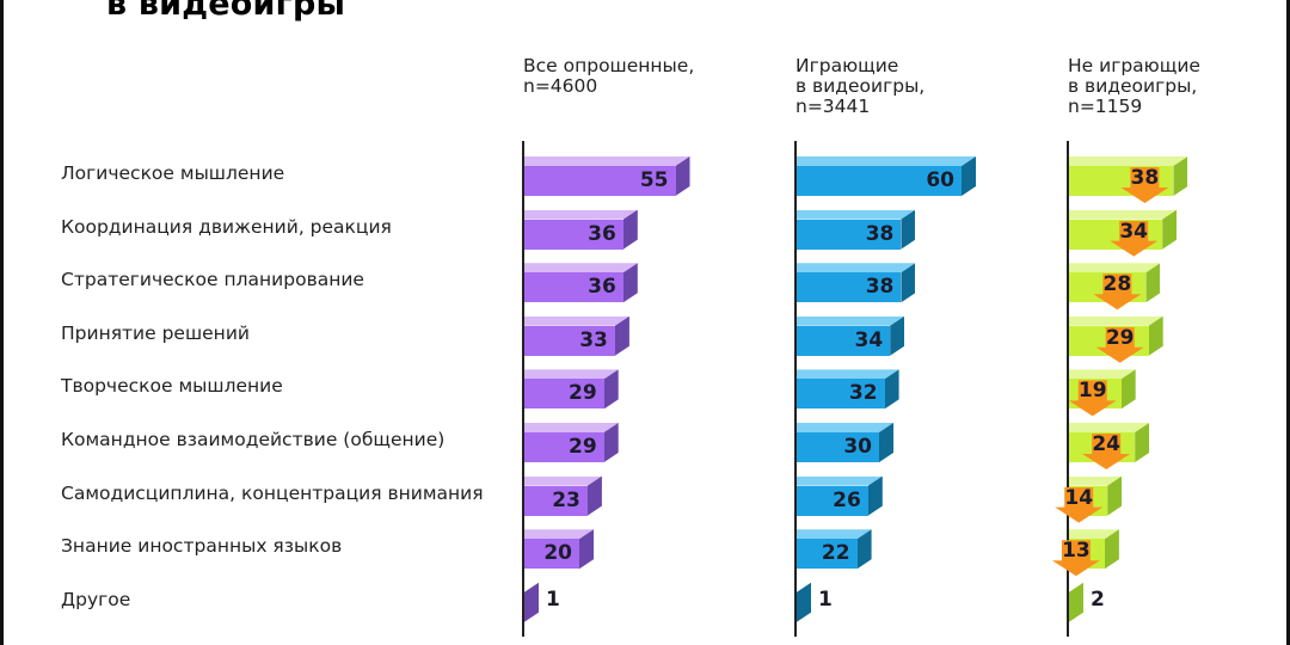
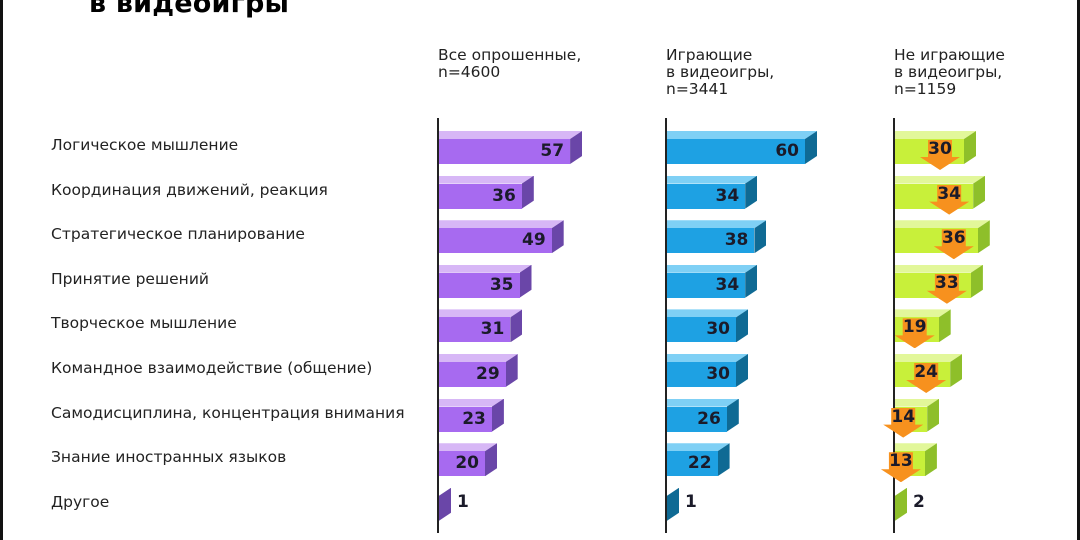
Все опрошенные, n=4600/Логическое мышление: 55 -> 57
Не играющие в видеоигры, n=1159/Логическое мышление: 38 -> 30
Играющие в видеоигры, n=3441/Координация движений, реакция: 38 -> 34
Все опрошенные, n=4600/Стратегическое планирование: 36 -> 49
Не играющие в видеоигры, n=1159/Стратегическое планирование: 28 -> 36
Все опрошенные, n=4600/Принятие решений: 33 -> 35
Не играющие в видеоигры, n=1159/Принятие решений: 29 -> 33
Все опрошенные, n=4600/Творческое мышление: 29 -> 31
Играющие в видеоигры, n=3441/Творческое мышление: 32 -> 30
